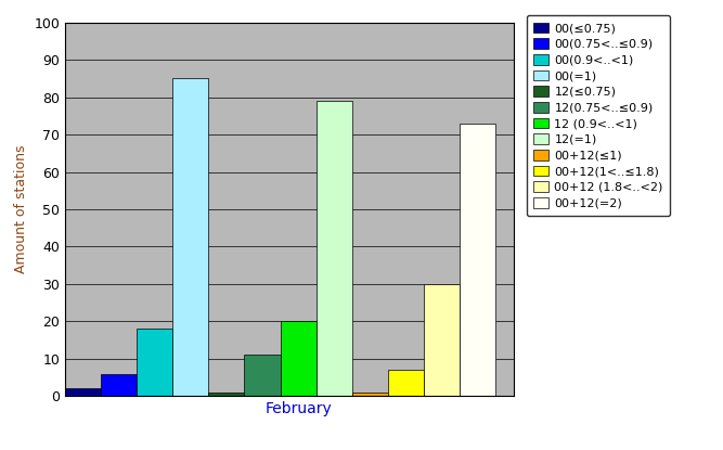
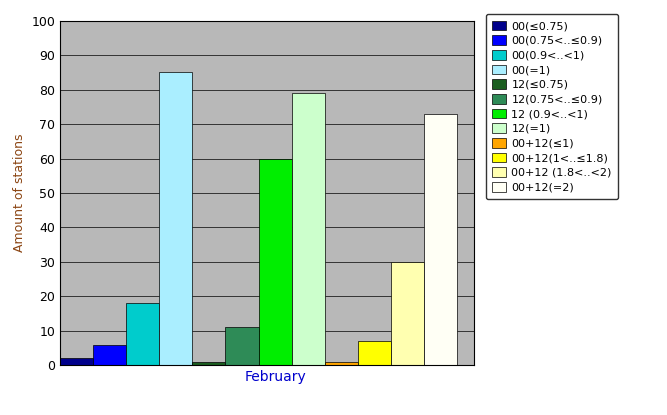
February: 20 -> 60
